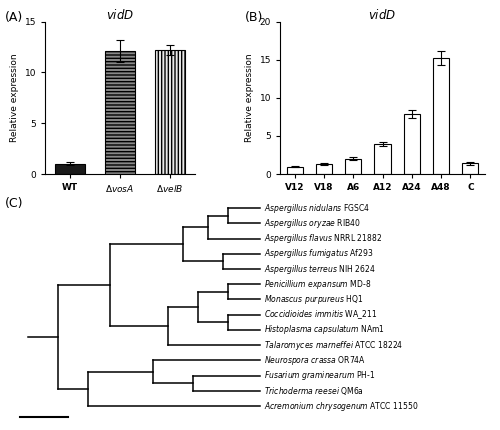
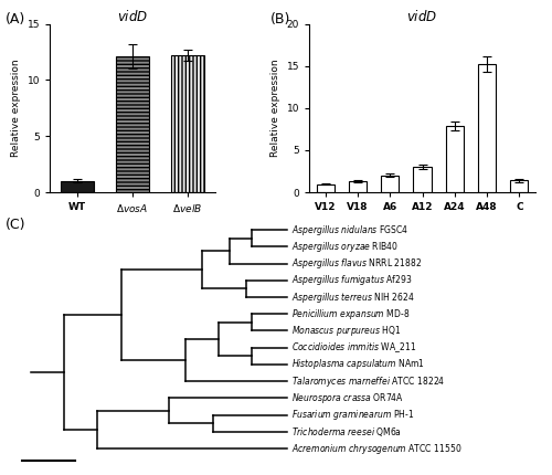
A12: 3.9 -> 3.0
